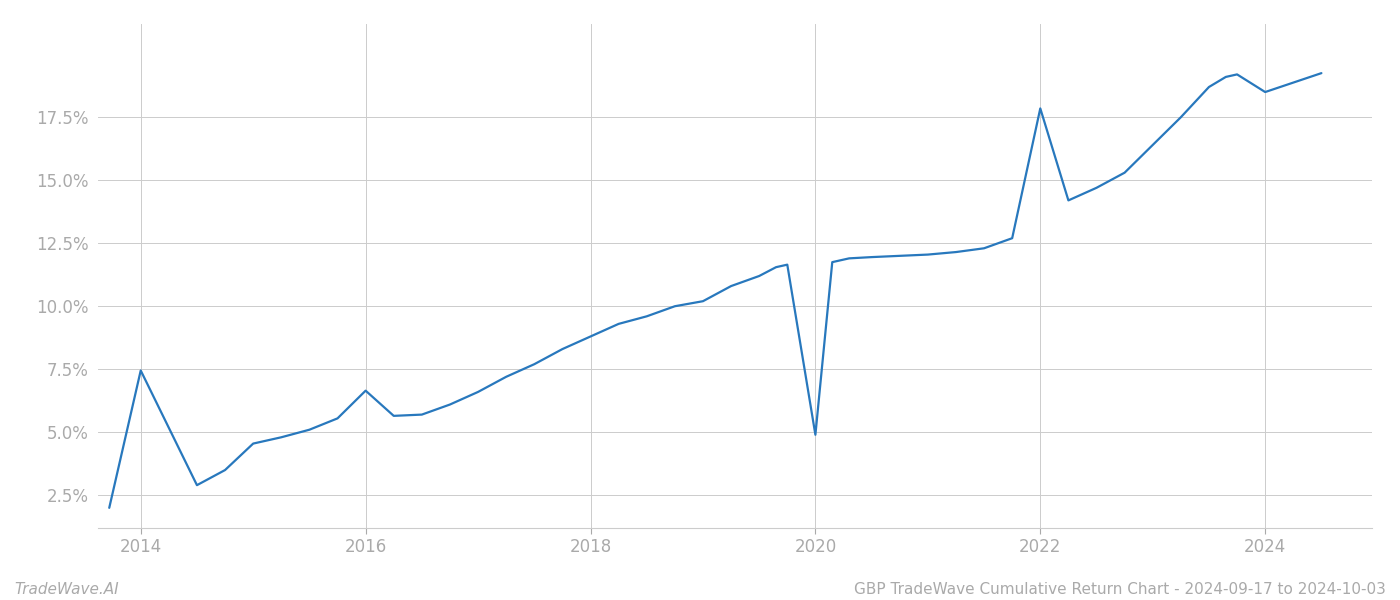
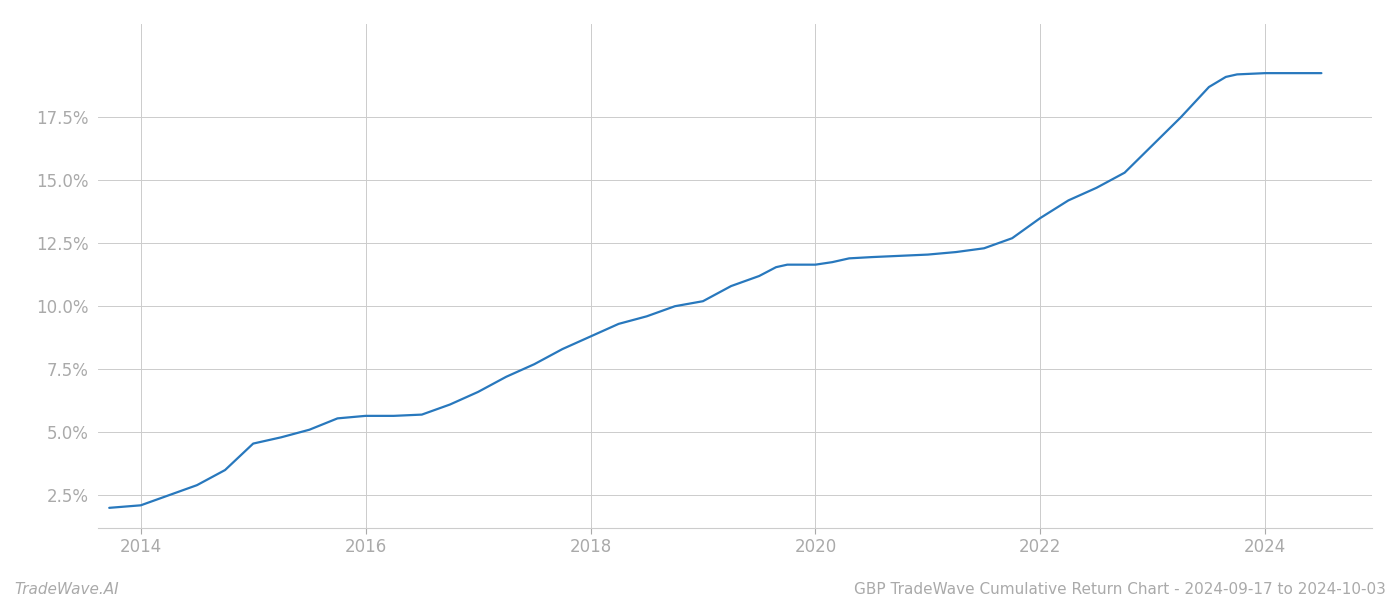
2014: 7.45% -> 2.10%
2016: 6.65% -> 5.65%
2020: 4.90% -> 11.65%
2022: 17.85% -> 13.50%
2024: 18.50% -> 19.25%
